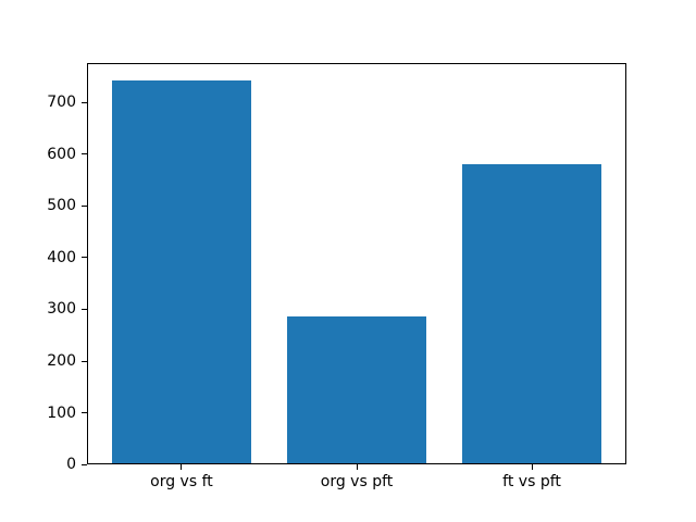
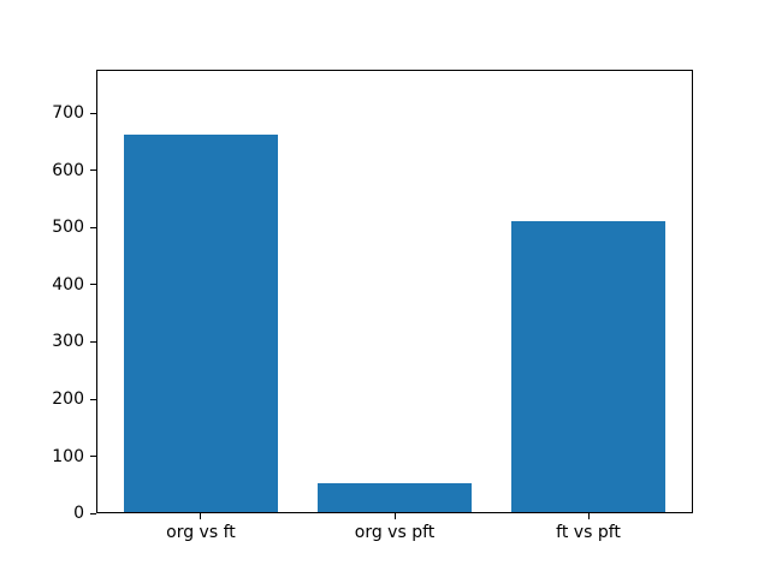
org vs ft: 740 -> 660
org vs pft: 280 -> 50
ft vs pft: 580 -> 510
